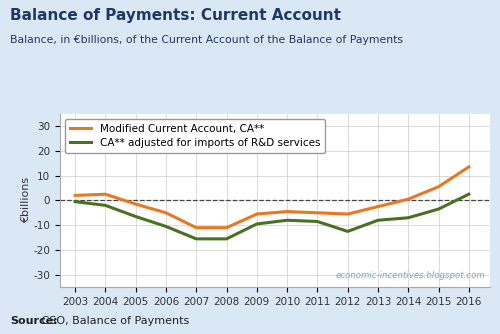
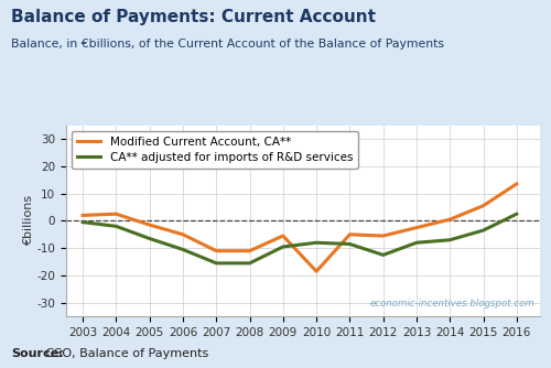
Modified Current Account, CA**/2010: -4.5 -> -18.5
